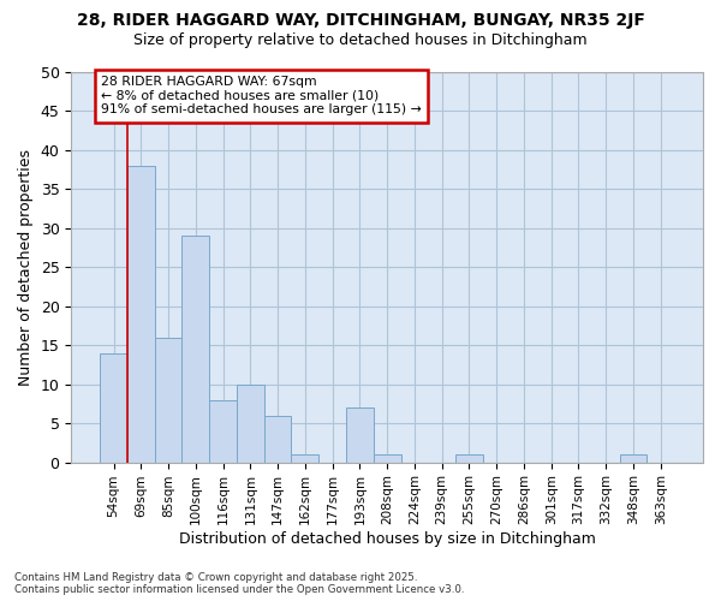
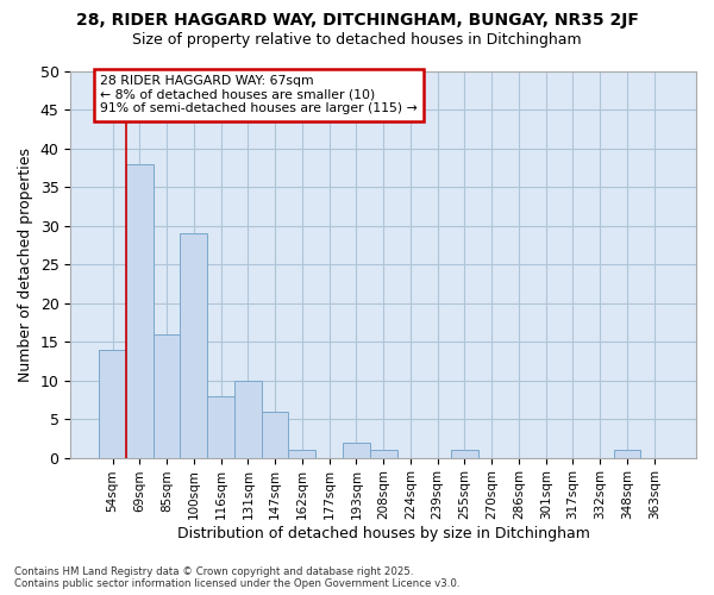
193sqm: 7 -> 2
